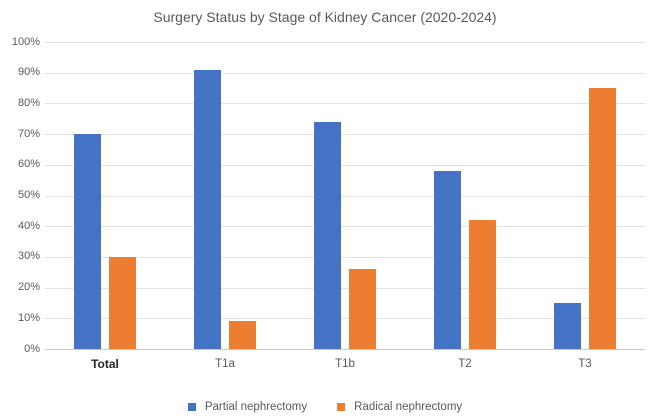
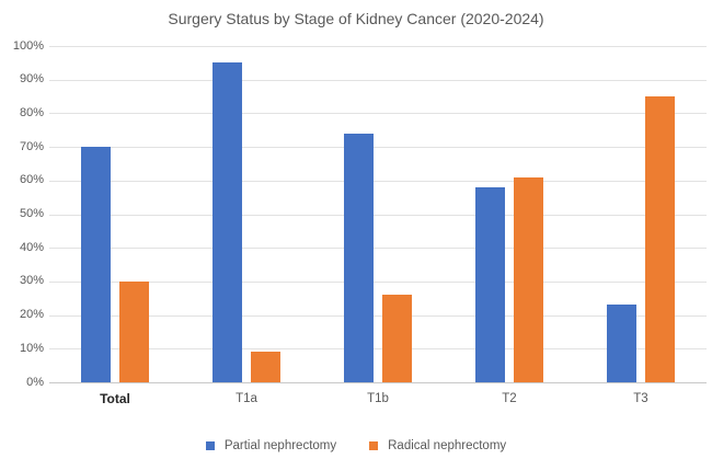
Partial nephrectomy/T1a: 91% -> 95%
Radical nephrectomy/T2: 42% -> 61%
Partial nephrectomy/T3: 15% -> 23%
